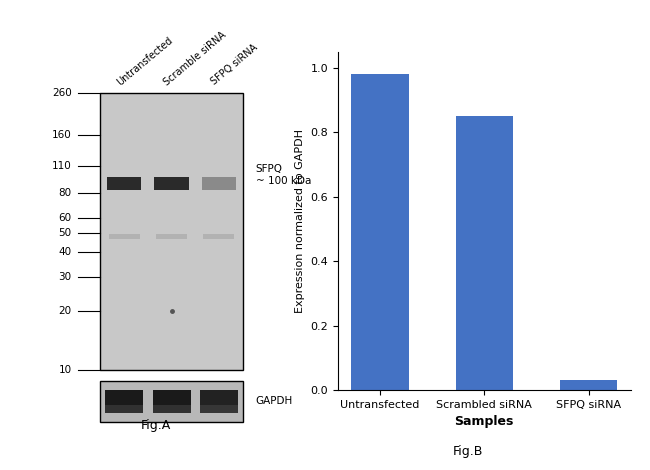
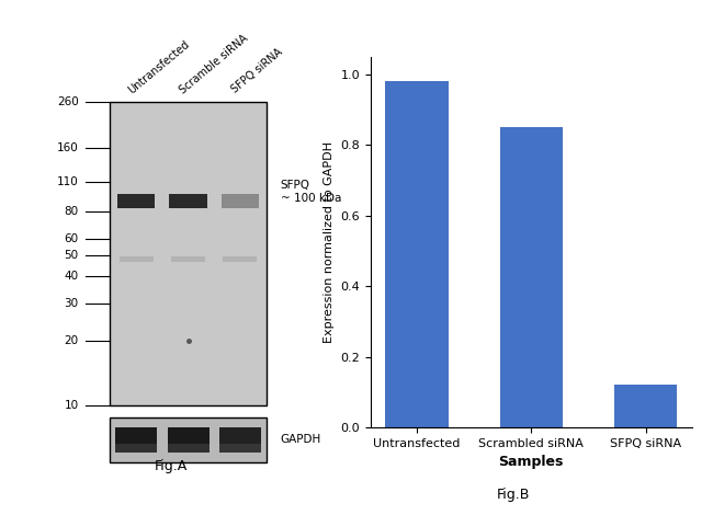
SFPQ siRNA: 0.03 -> 0.12
